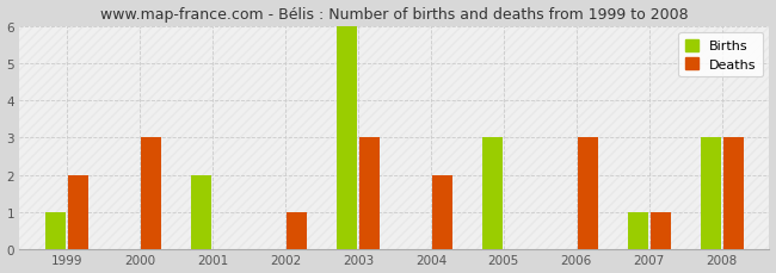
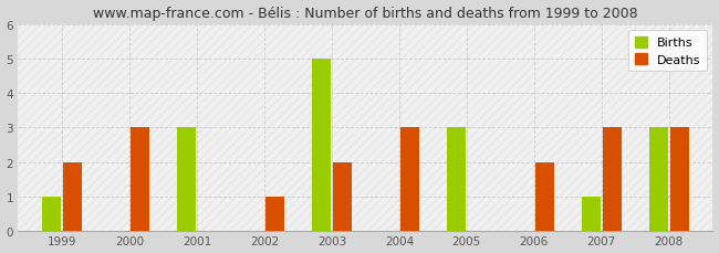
Births/2001: 2 -> 3
Births/2003: 6 -> 5
Deaths/2003: 3 -> 2
Deaths/2004: 2 -> 3
Deaths/2006: 3 -> 2
Deaths/2007: 1 -> 3
